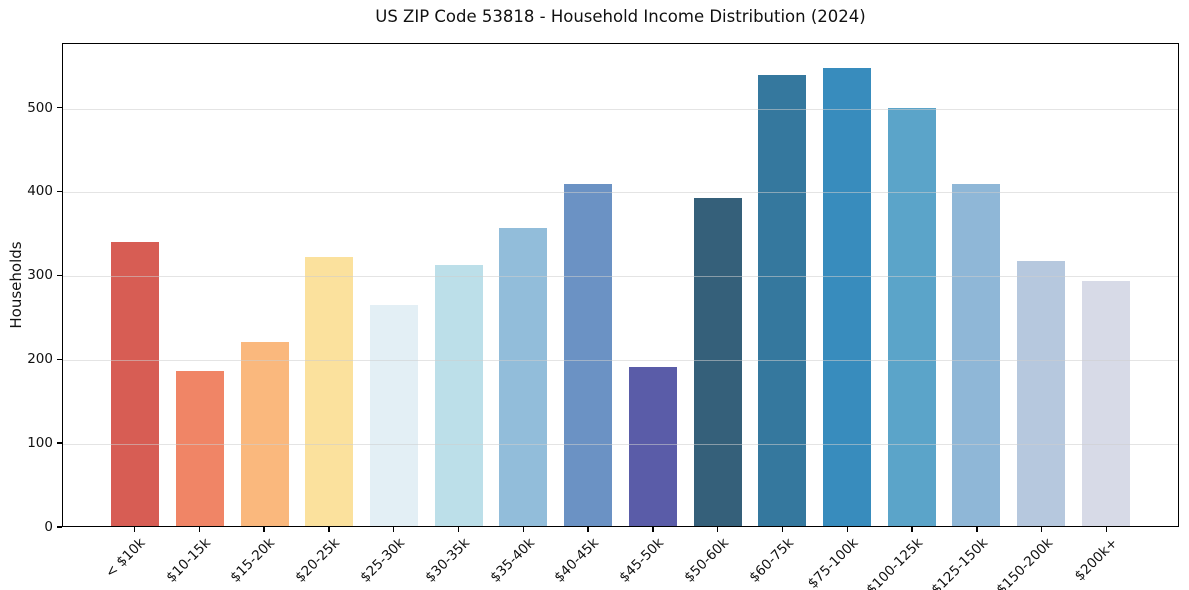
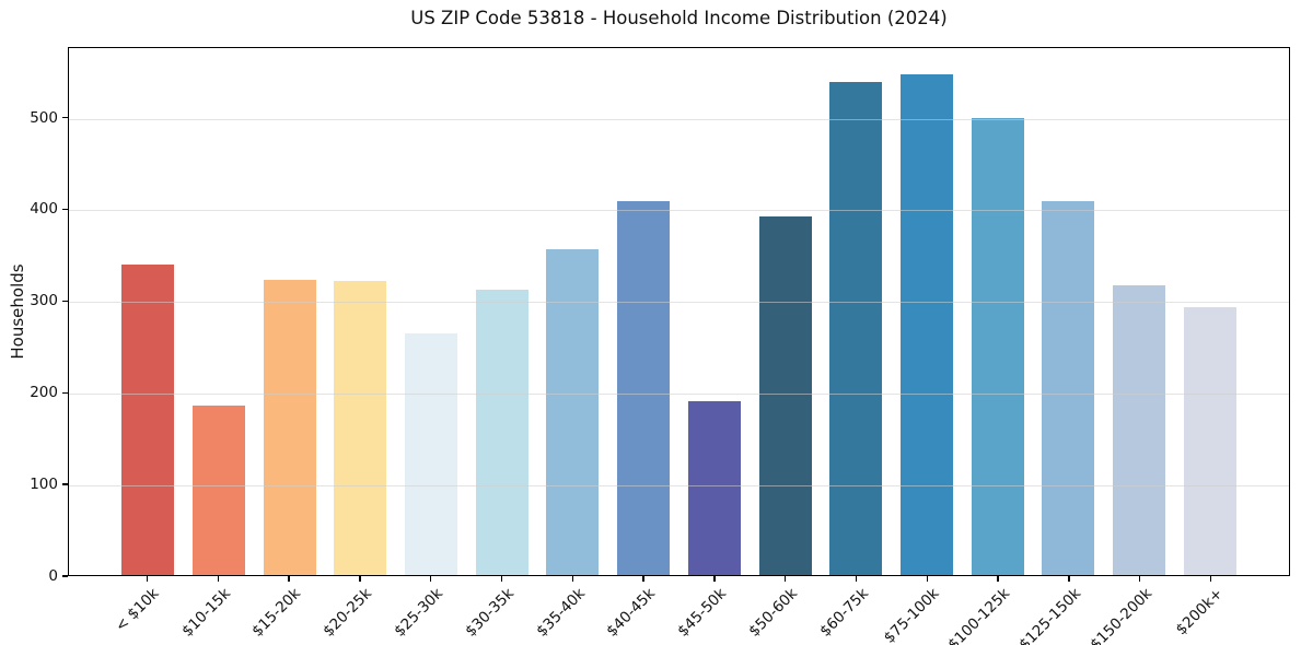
$15-20k: 220 -> 320
